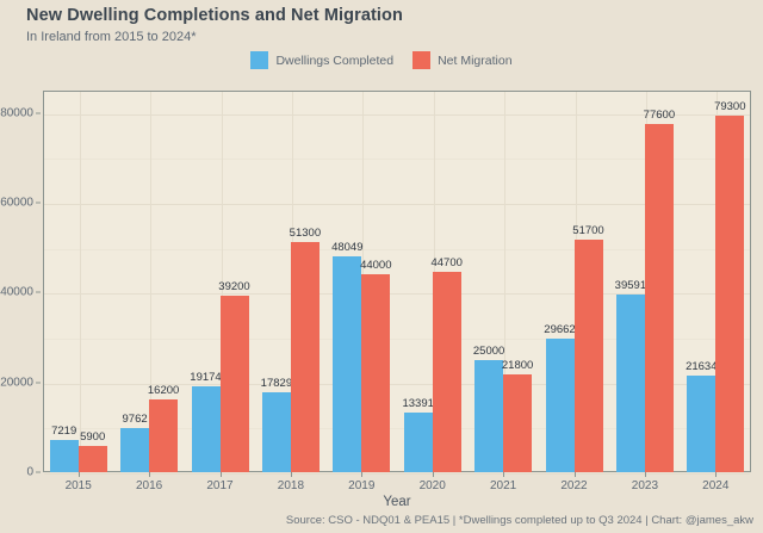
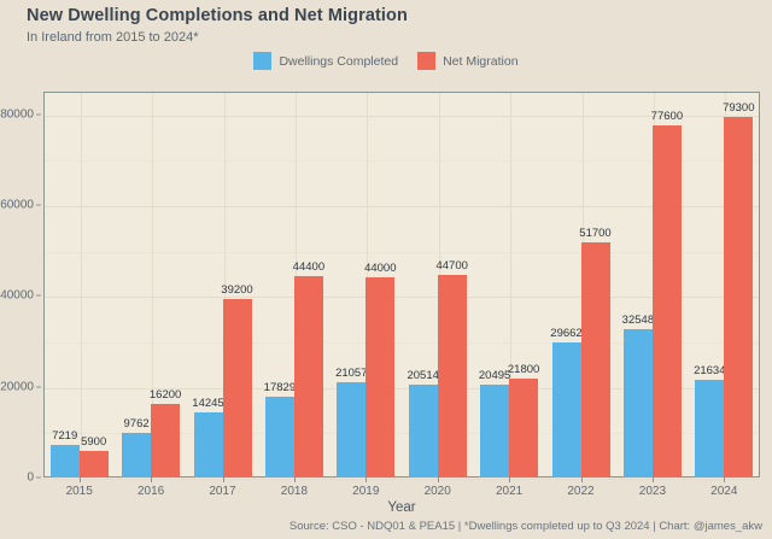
Dwellings Completed/2017: 19174 -> 14245
Net Migration/2018: 51300 -> 44400
Dwellings Completed/2019: 48049 -> 21057
Dwellings Completed/2020: 13391 -> 20514
Dwellings Completed/2021: 25000 -> 20495
Dwellings Completed/2023: 39591 -> 32548
